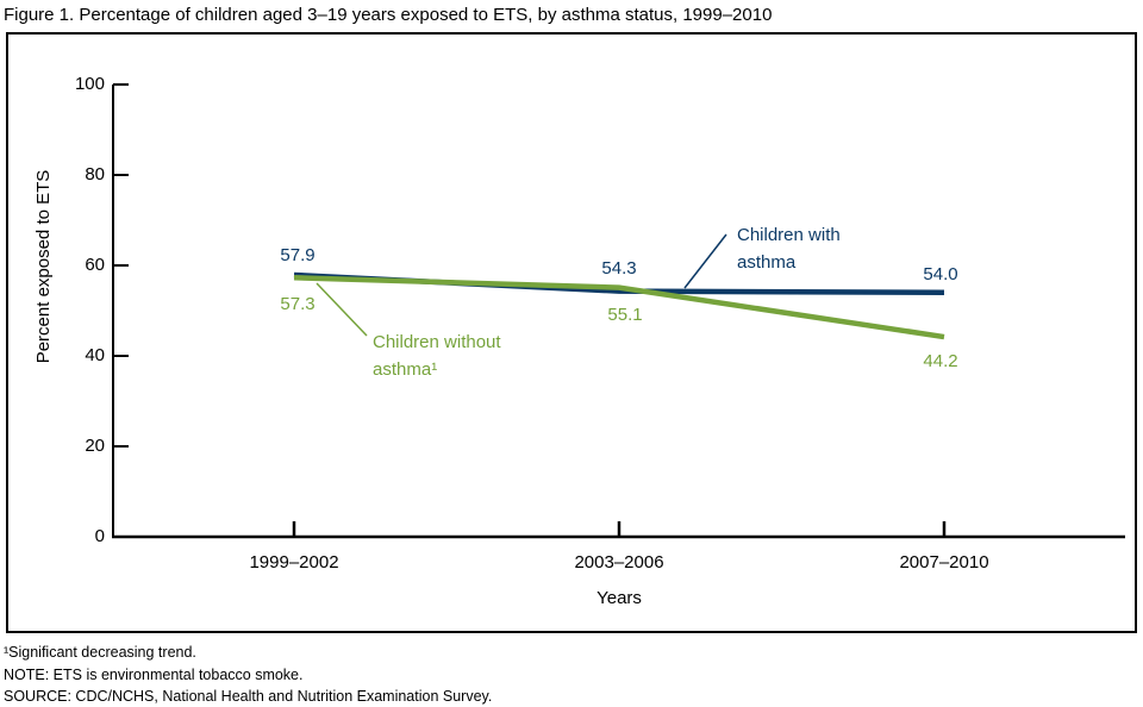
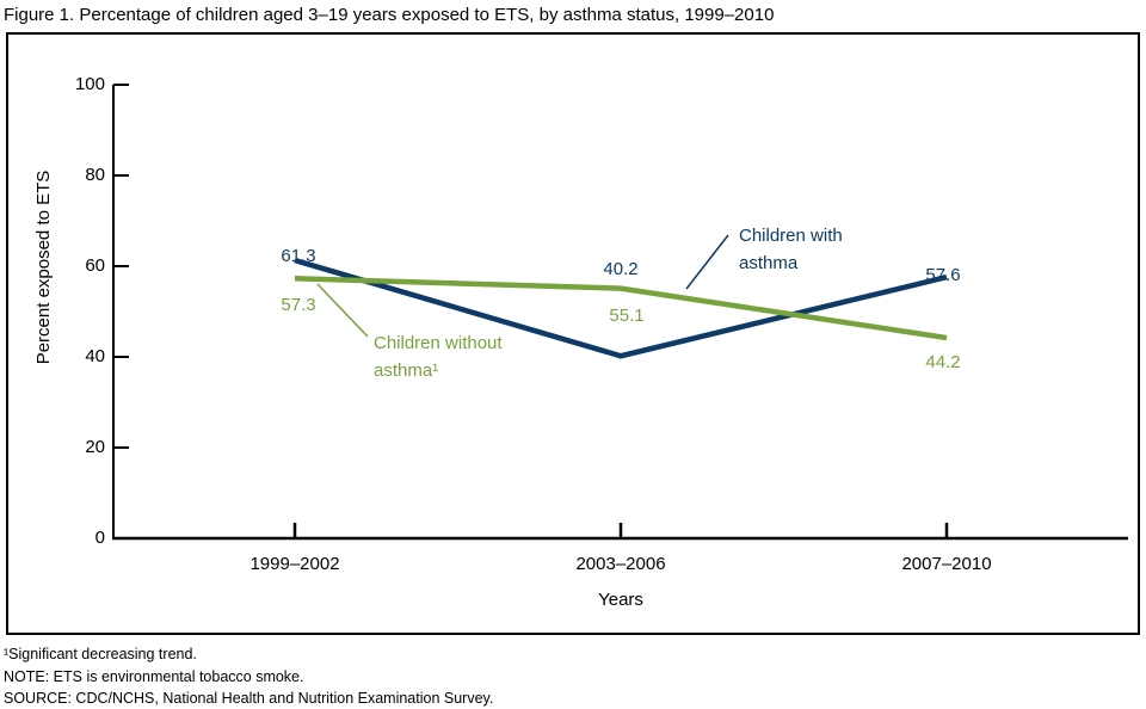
Children with asthma/1999–2002: 57.9 -> 61.3
Children with asthma/2003–2006: 54.3 -> 40.2
Children with asthma/2007–2010: 54.0 -> 57.6
